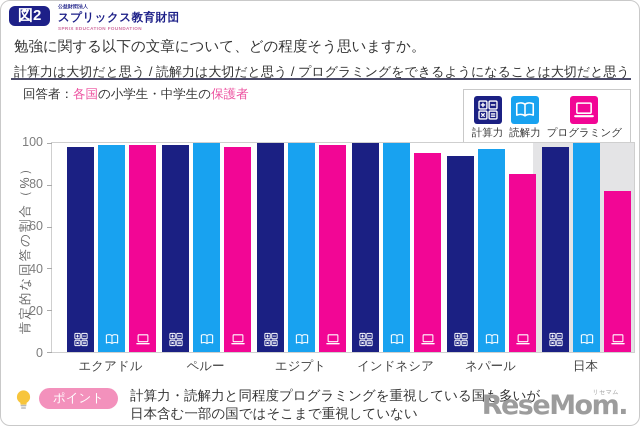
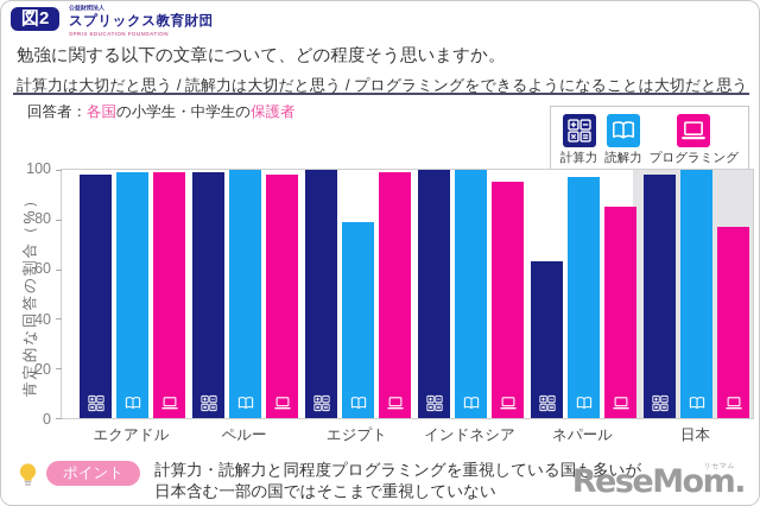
読解力/エジプト: 100 -> 79
計算力/ネパール: 94 -> 63
